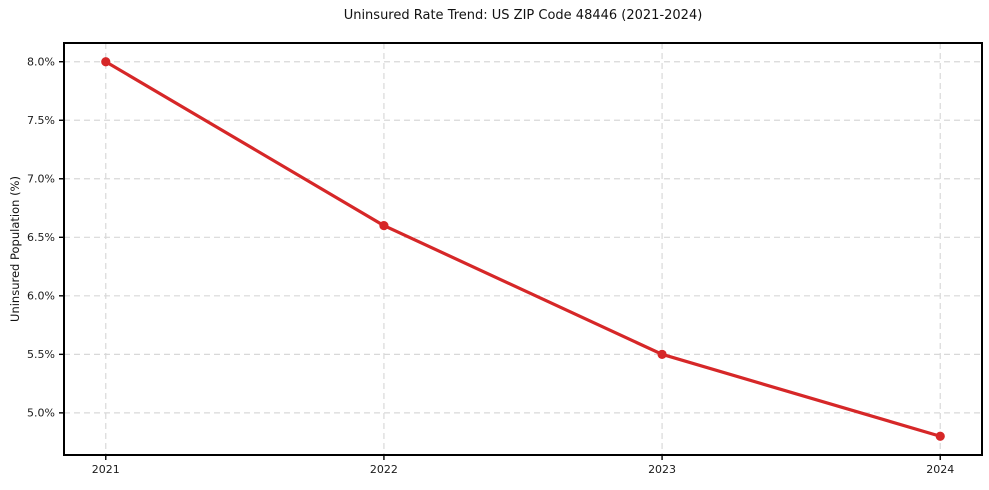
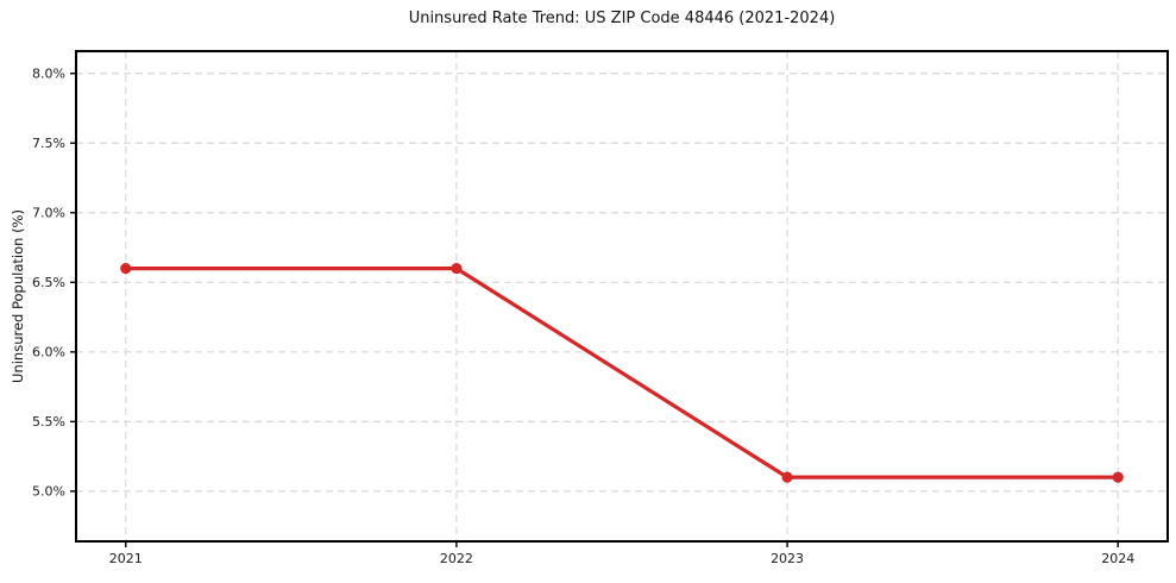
2021: 8.0% -> 6.6%
2023: 5.5% -> 5.1%
2024: 4.8% -> 5.1%
